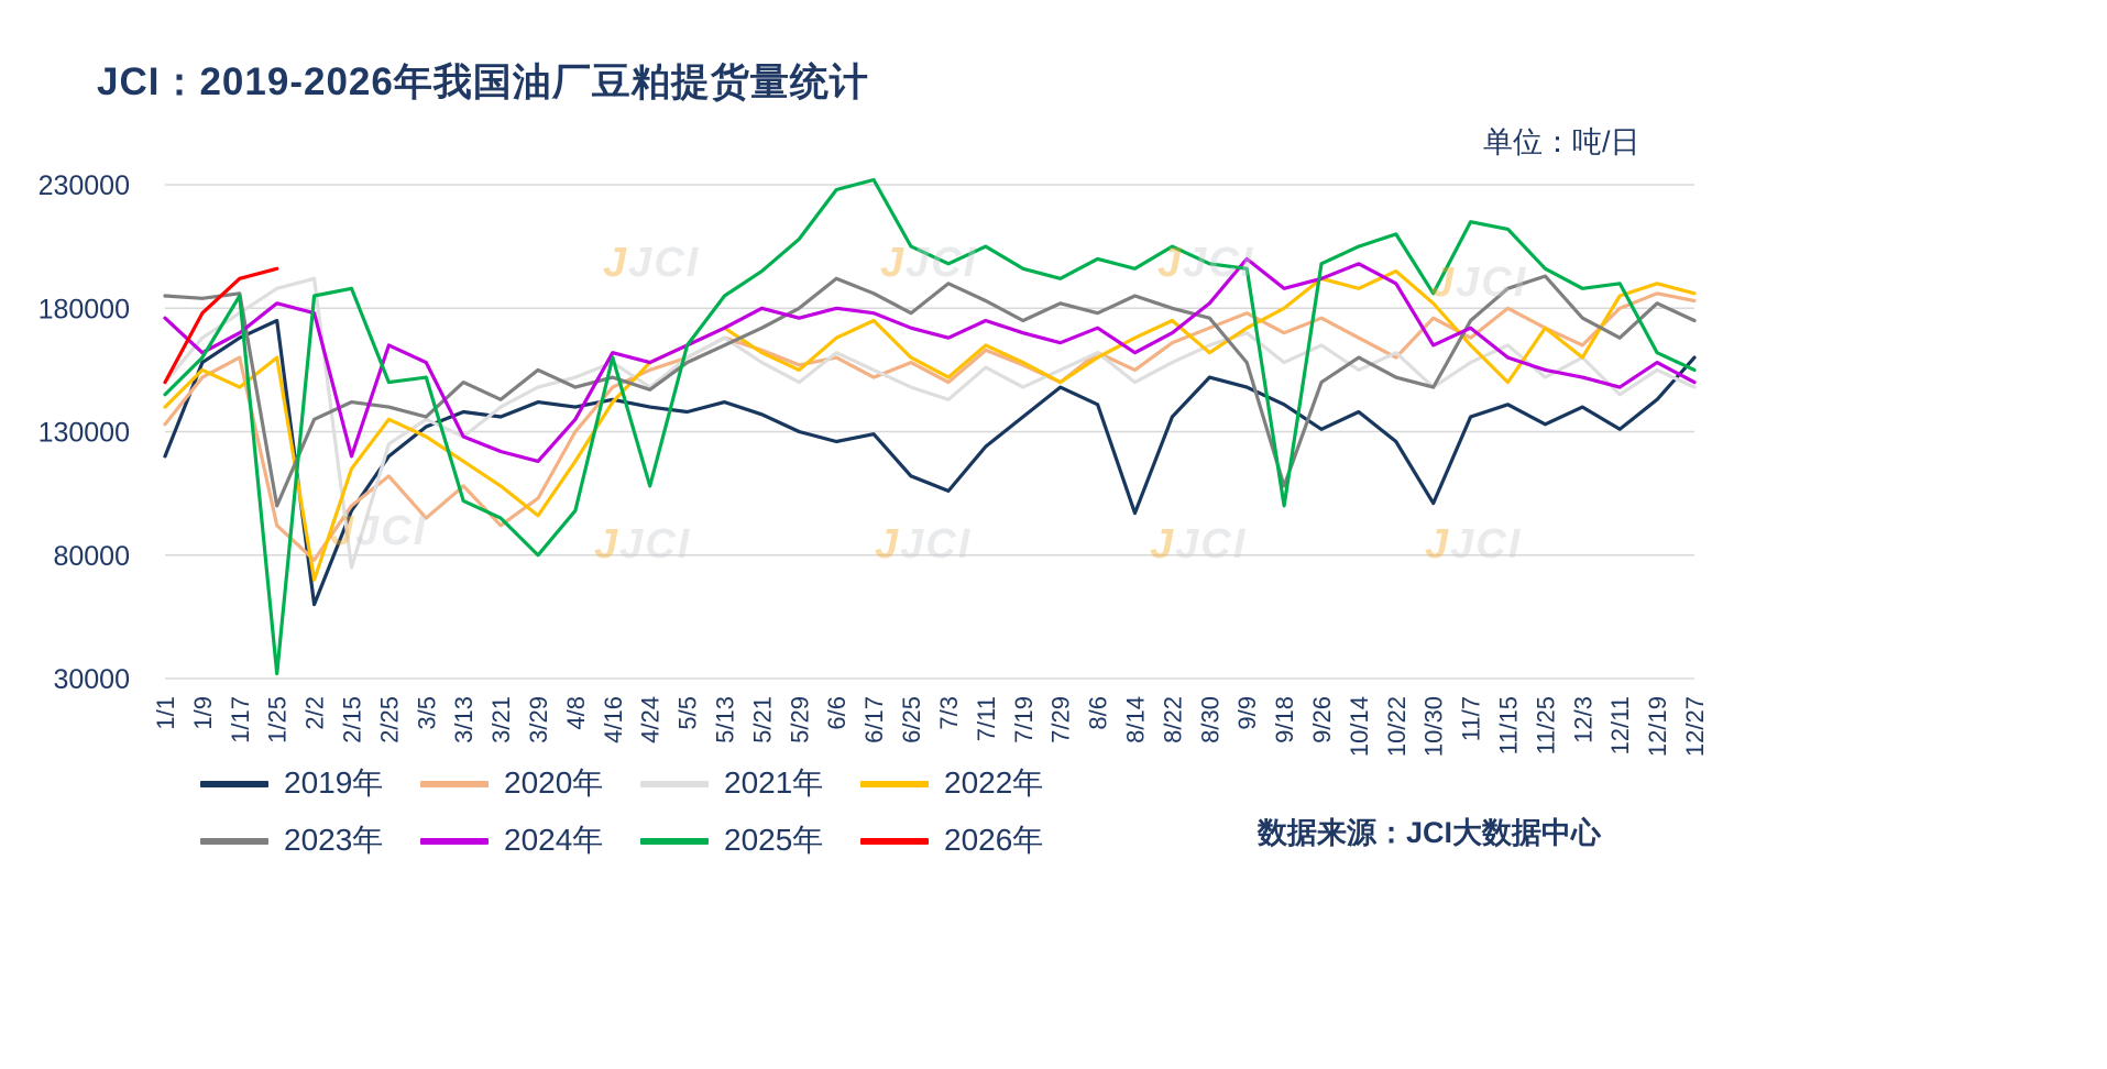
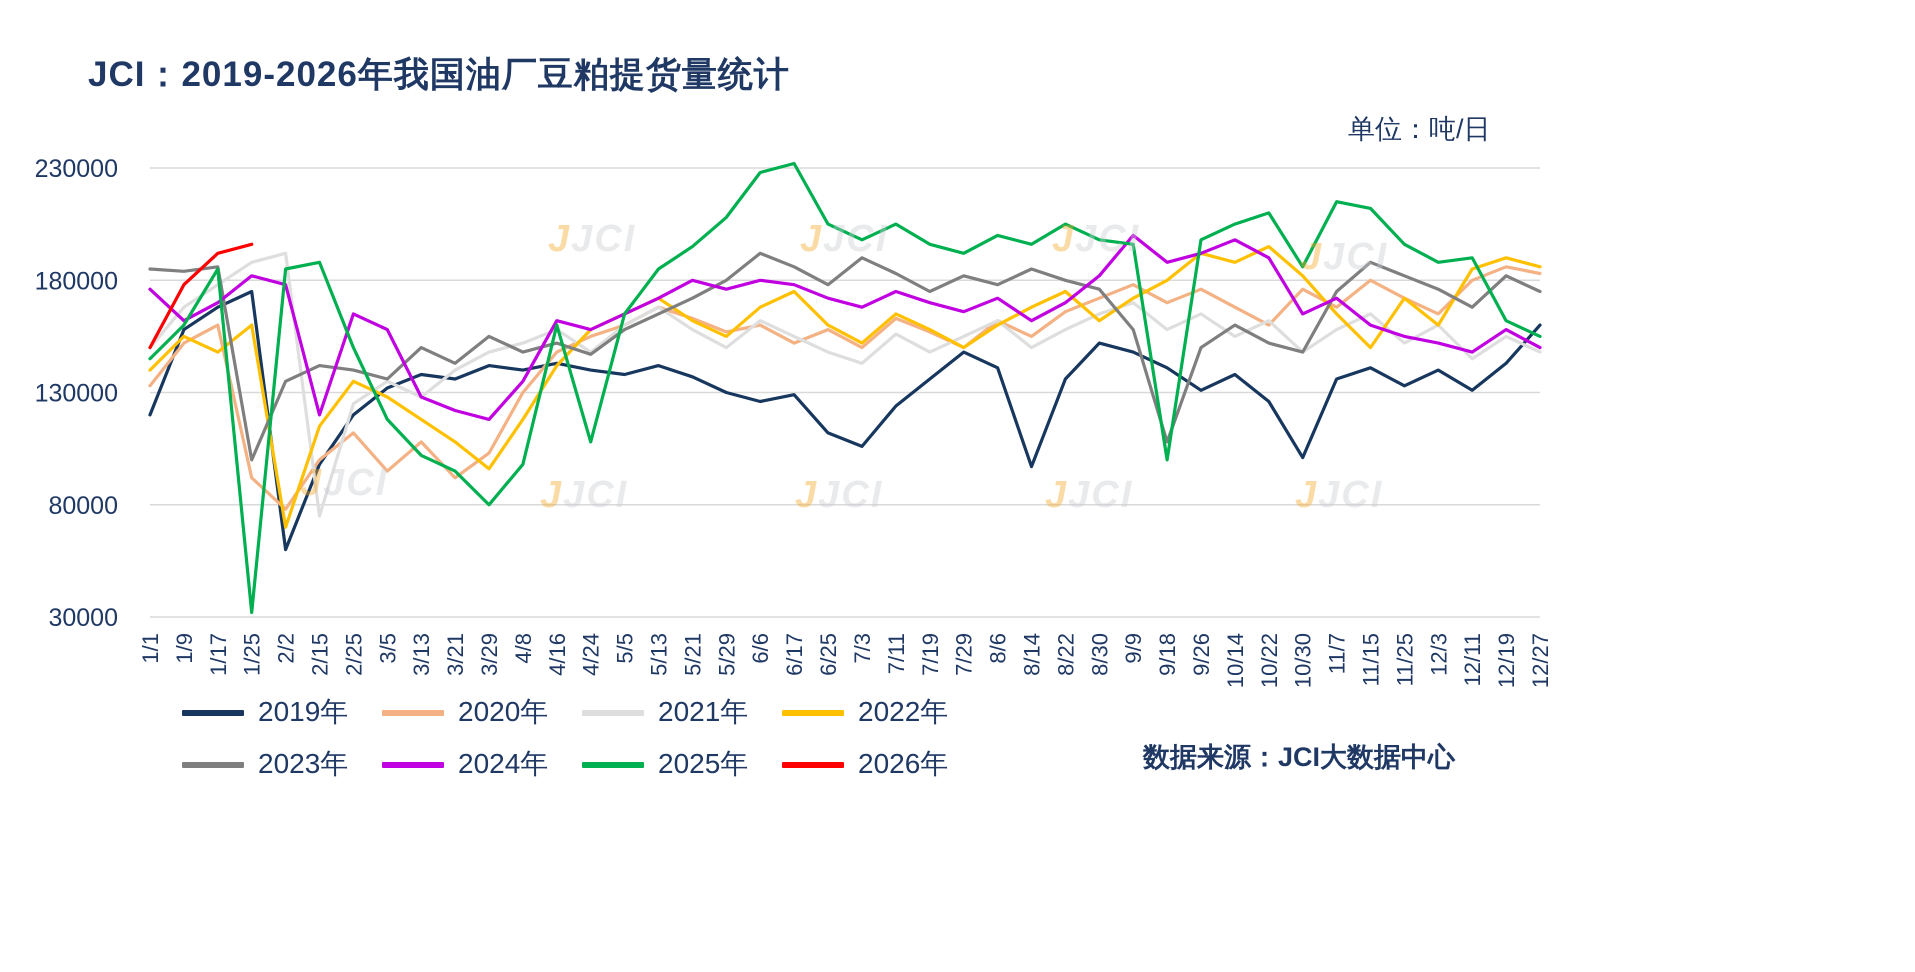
2025年/3/5: 152000 -> 118000
2023年/11/25: 193000 -> 182000
